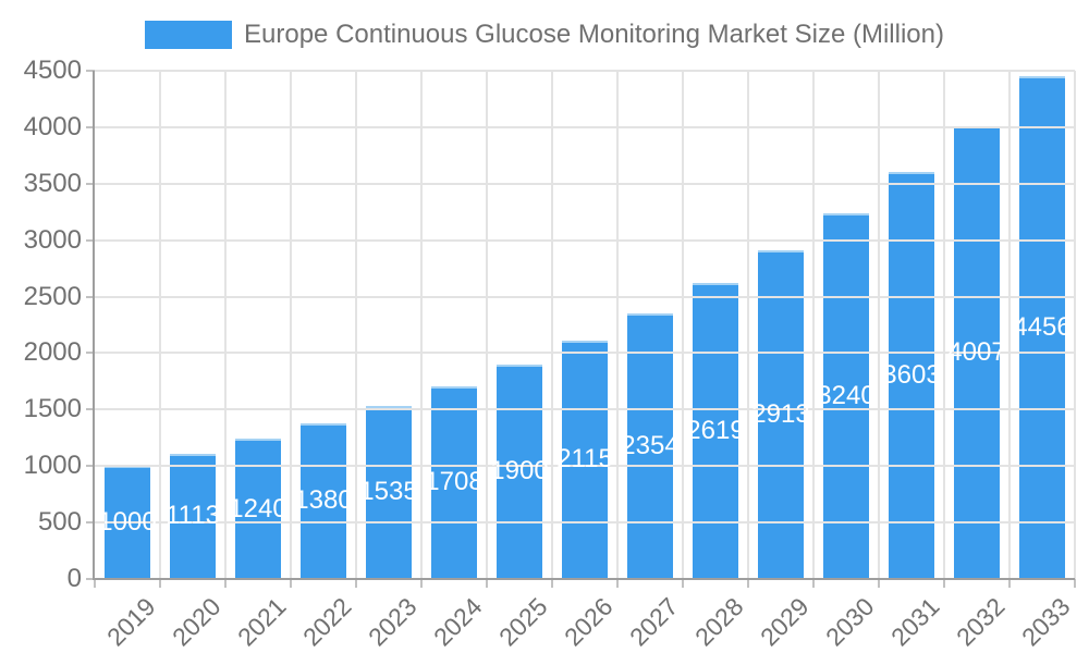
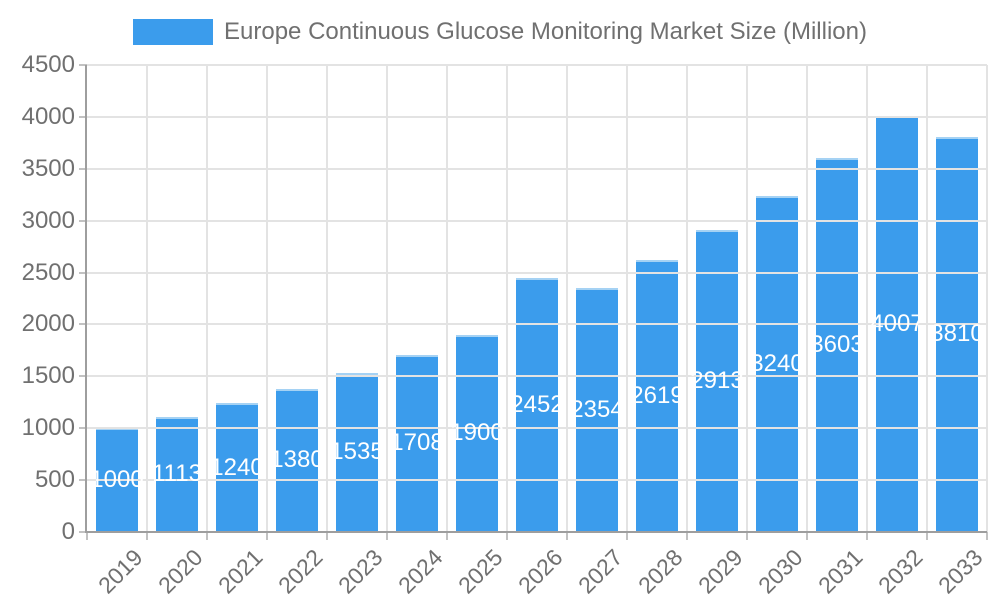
2026: 2115 -> 2452
2033: 4456 -> 3810
